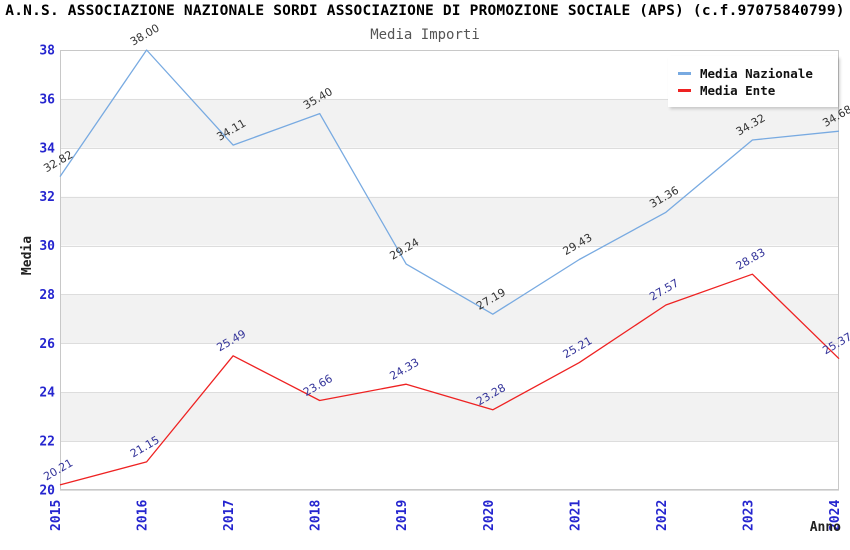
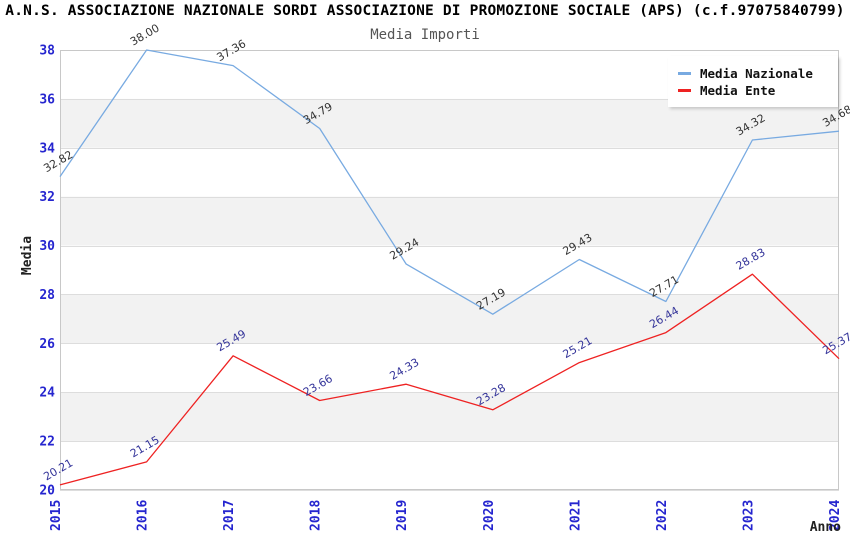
Media Nazionale/2017: 34.11 -> 37.36
Media Nazionale/2018: 35.40 -> 34.79
Media Nazionale/2022: 31.36 -> 27.71
Media Ente/2022: 27.57 -> 26.44
